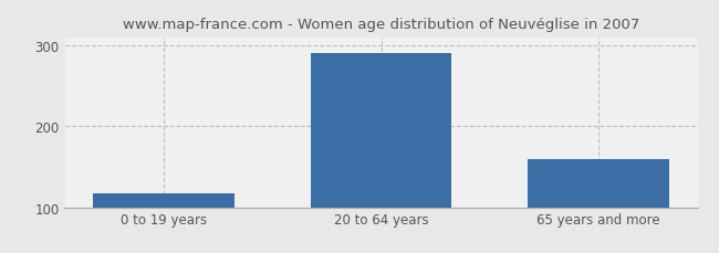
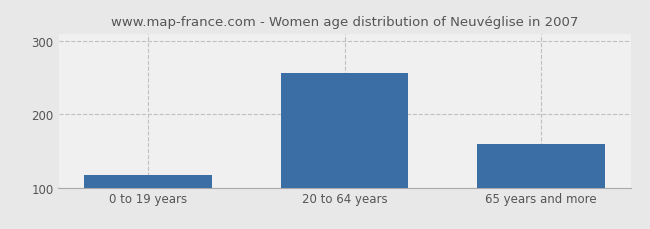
20 to 64 years: 290 -> 256
